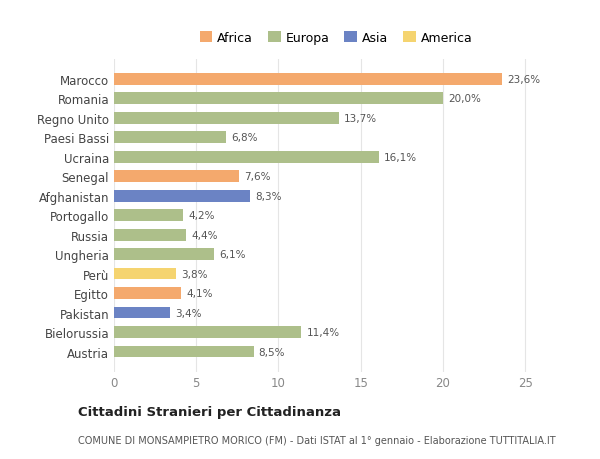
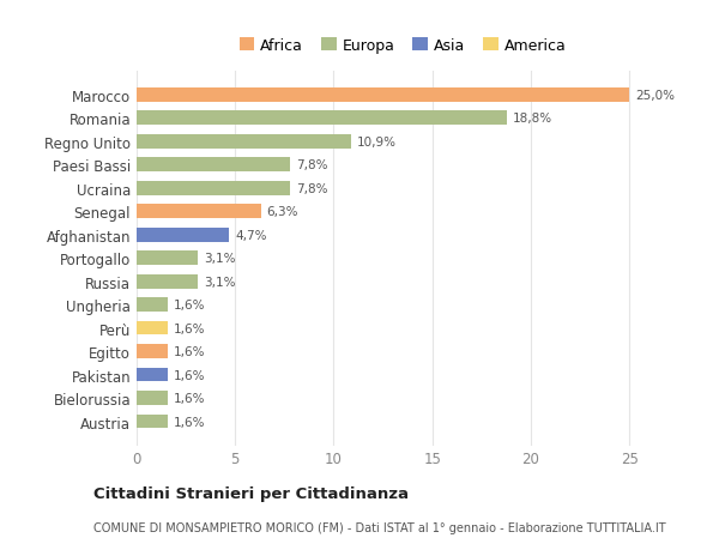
Marocco: 23,6% -> 25,0%
Romania: 20,0% -> 18,8%
Regno Unito: 13,7% -> 10,9%
Paesi Bassi: 6,8% -> 7,8%
Ucraina: 16,1% -> 7,8%
Senegal: 7,6% -> 6,3%
Afghanistan: 8,3% -> 4,7%
Portogallo: 4,2% -> 3,1%
Russia: 4,4% -> 3,1%
Ungheria: 6,1% -> 1,6%
Perù: 3,8% -> 1,6%
Egitto: 4,1% -> 1,6%
Pakistan: 3,4% -> 1,6%
Bielorussia: 11,4% -> 1,6%
Austria: 8,5% -> 1,6%
